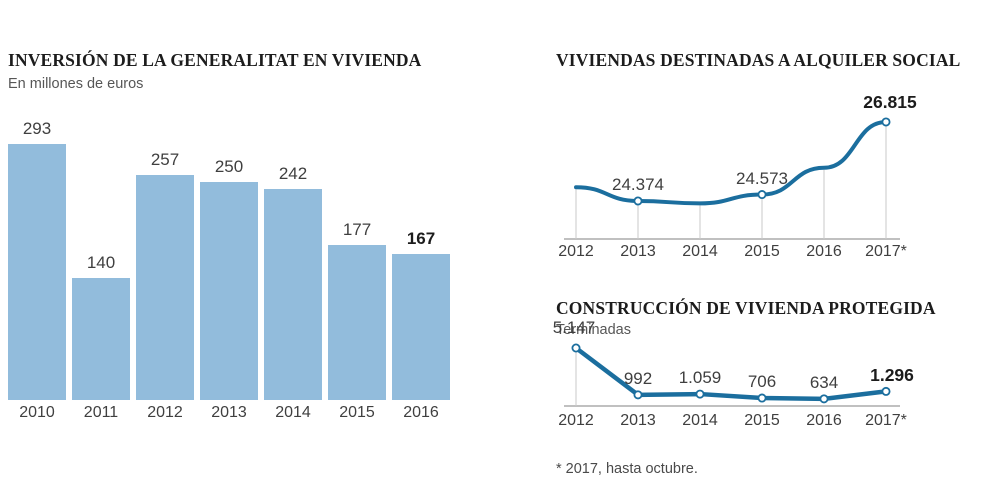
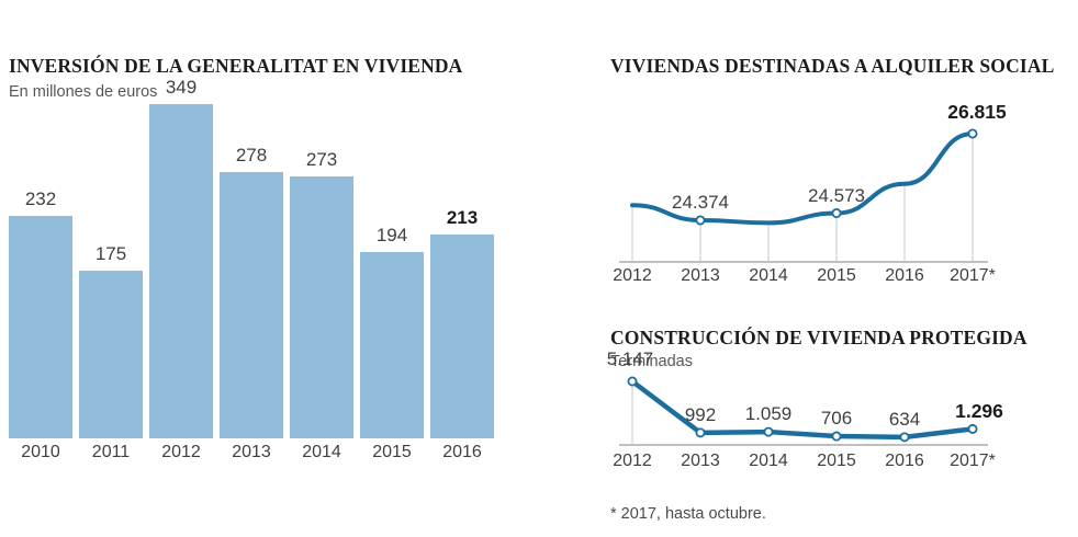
INVERSIÓN DE LA GENERALITAT EN VIVIENDA/2010: 293 -> 232
INVERSIÓN DE LA GENERALITAT EN VIVIENDA/2011: 140 -> 175
INVERSIÓN DE LA GENERALITAT EN VIVIENDA/2012: 257 -> 349
INVERSIÓN DE LA GENERALITAT EN VIVIENDA/2013: 250 -> 278
INVERSIÓN DE LA GENERALITAT EN VIVIENDA/2014: 242 -> 273
INVERSIÓN DE LA GENERALITAT EN VIVIENDA/2015: 177 -> 194
INVERSIÓN DE LA GENERALITAT EN VIVIENDA/2016: 167 -> 213
